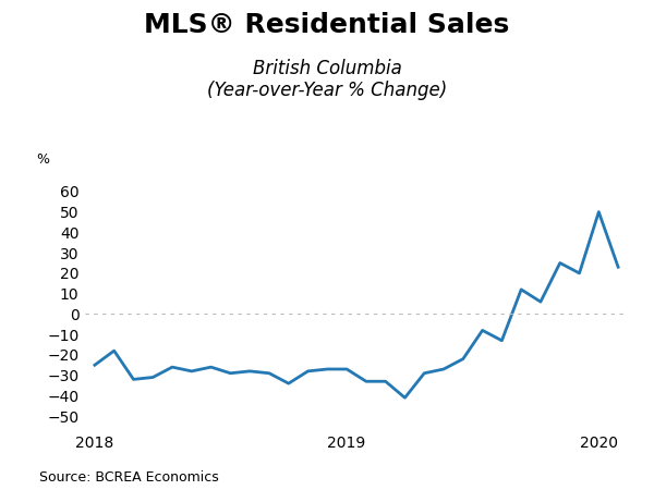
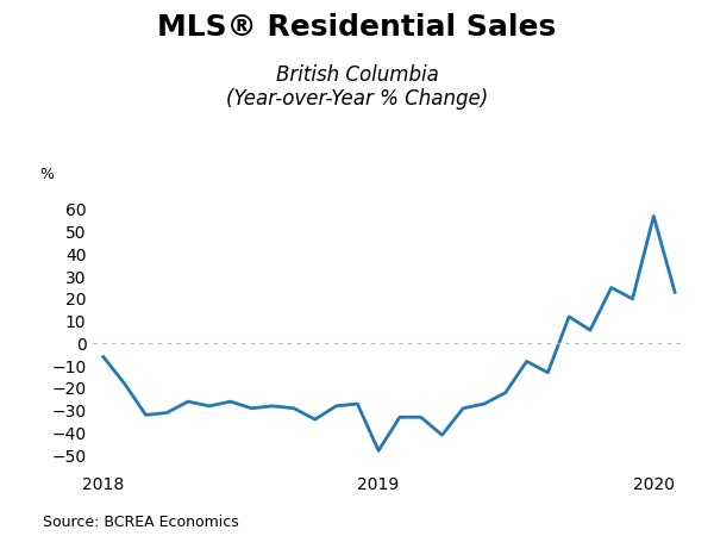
2018: -25 -> -6
2019: -27 -> -48
2020: 50 -> 57
